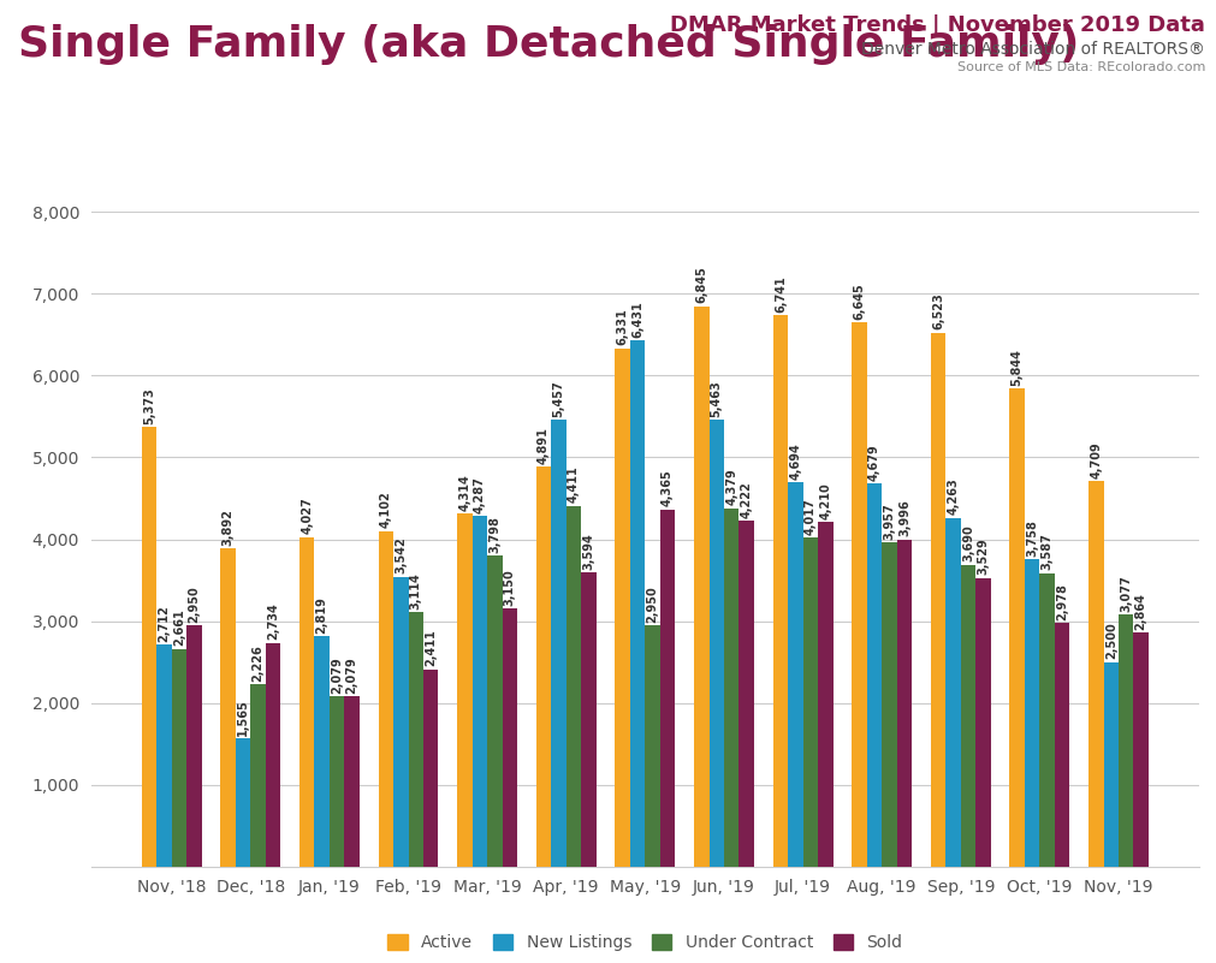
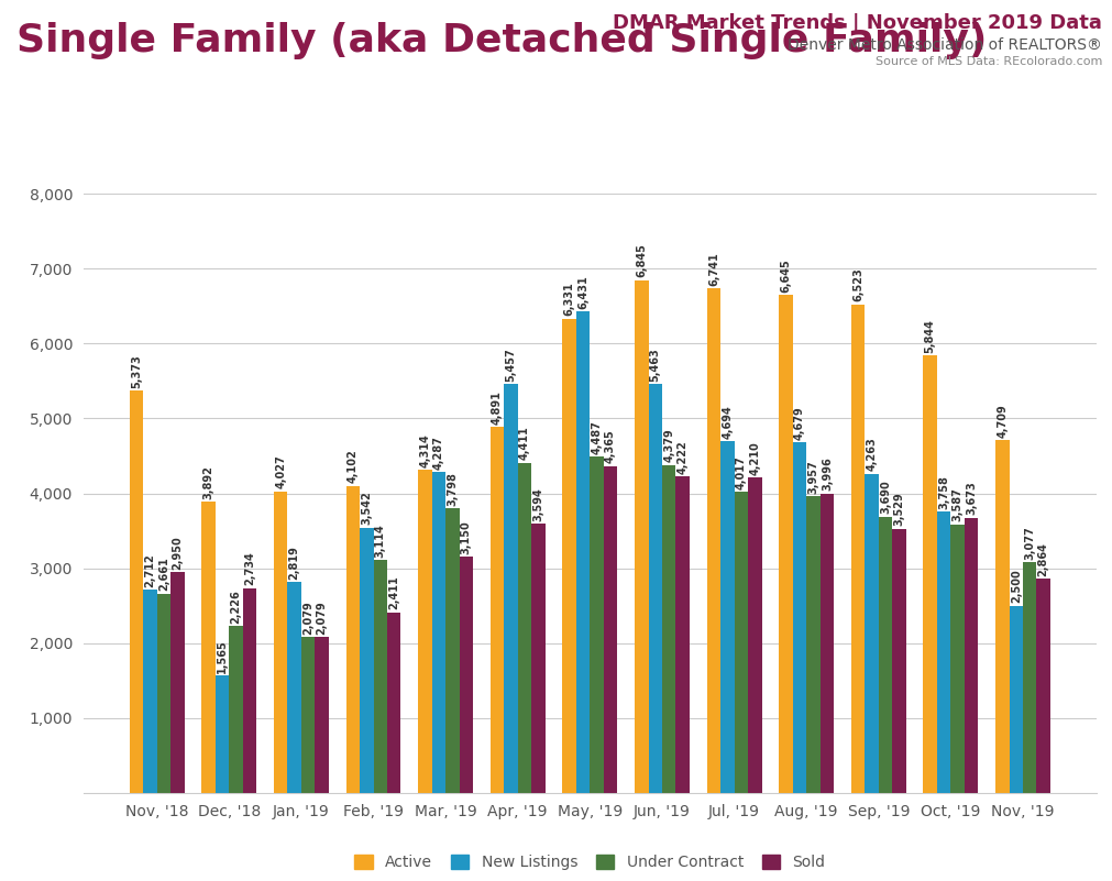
Under Contract/May, '19: 2,950 -> 4,487
Sold/Oct, '19: 2,978 -> 3,673
